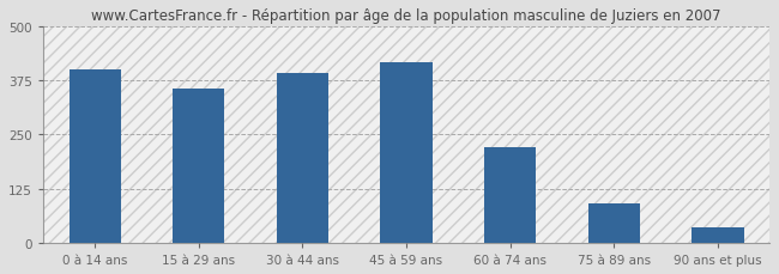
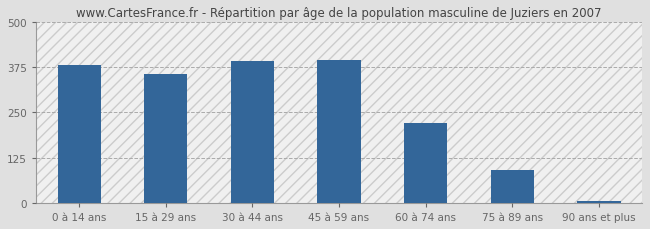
0 à 14 ans: 400 -> 380
45 à 59 ans: 415 -> 395
90 ans et plus: 35 -> 5
